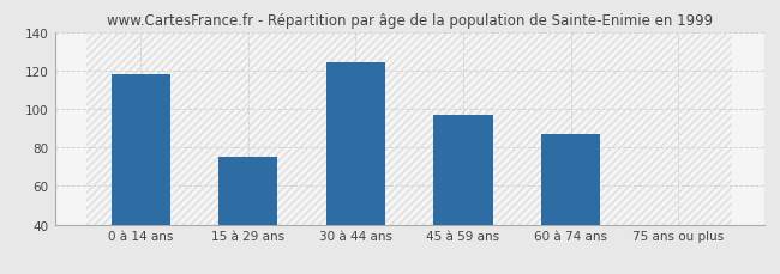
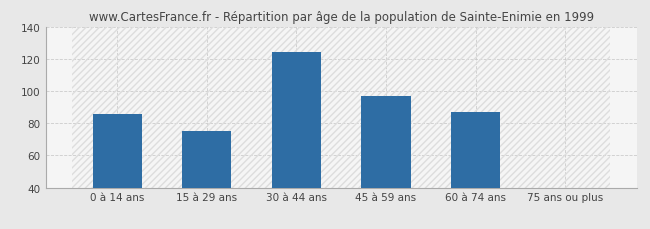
0 à 14 ans: 118 -> 86
